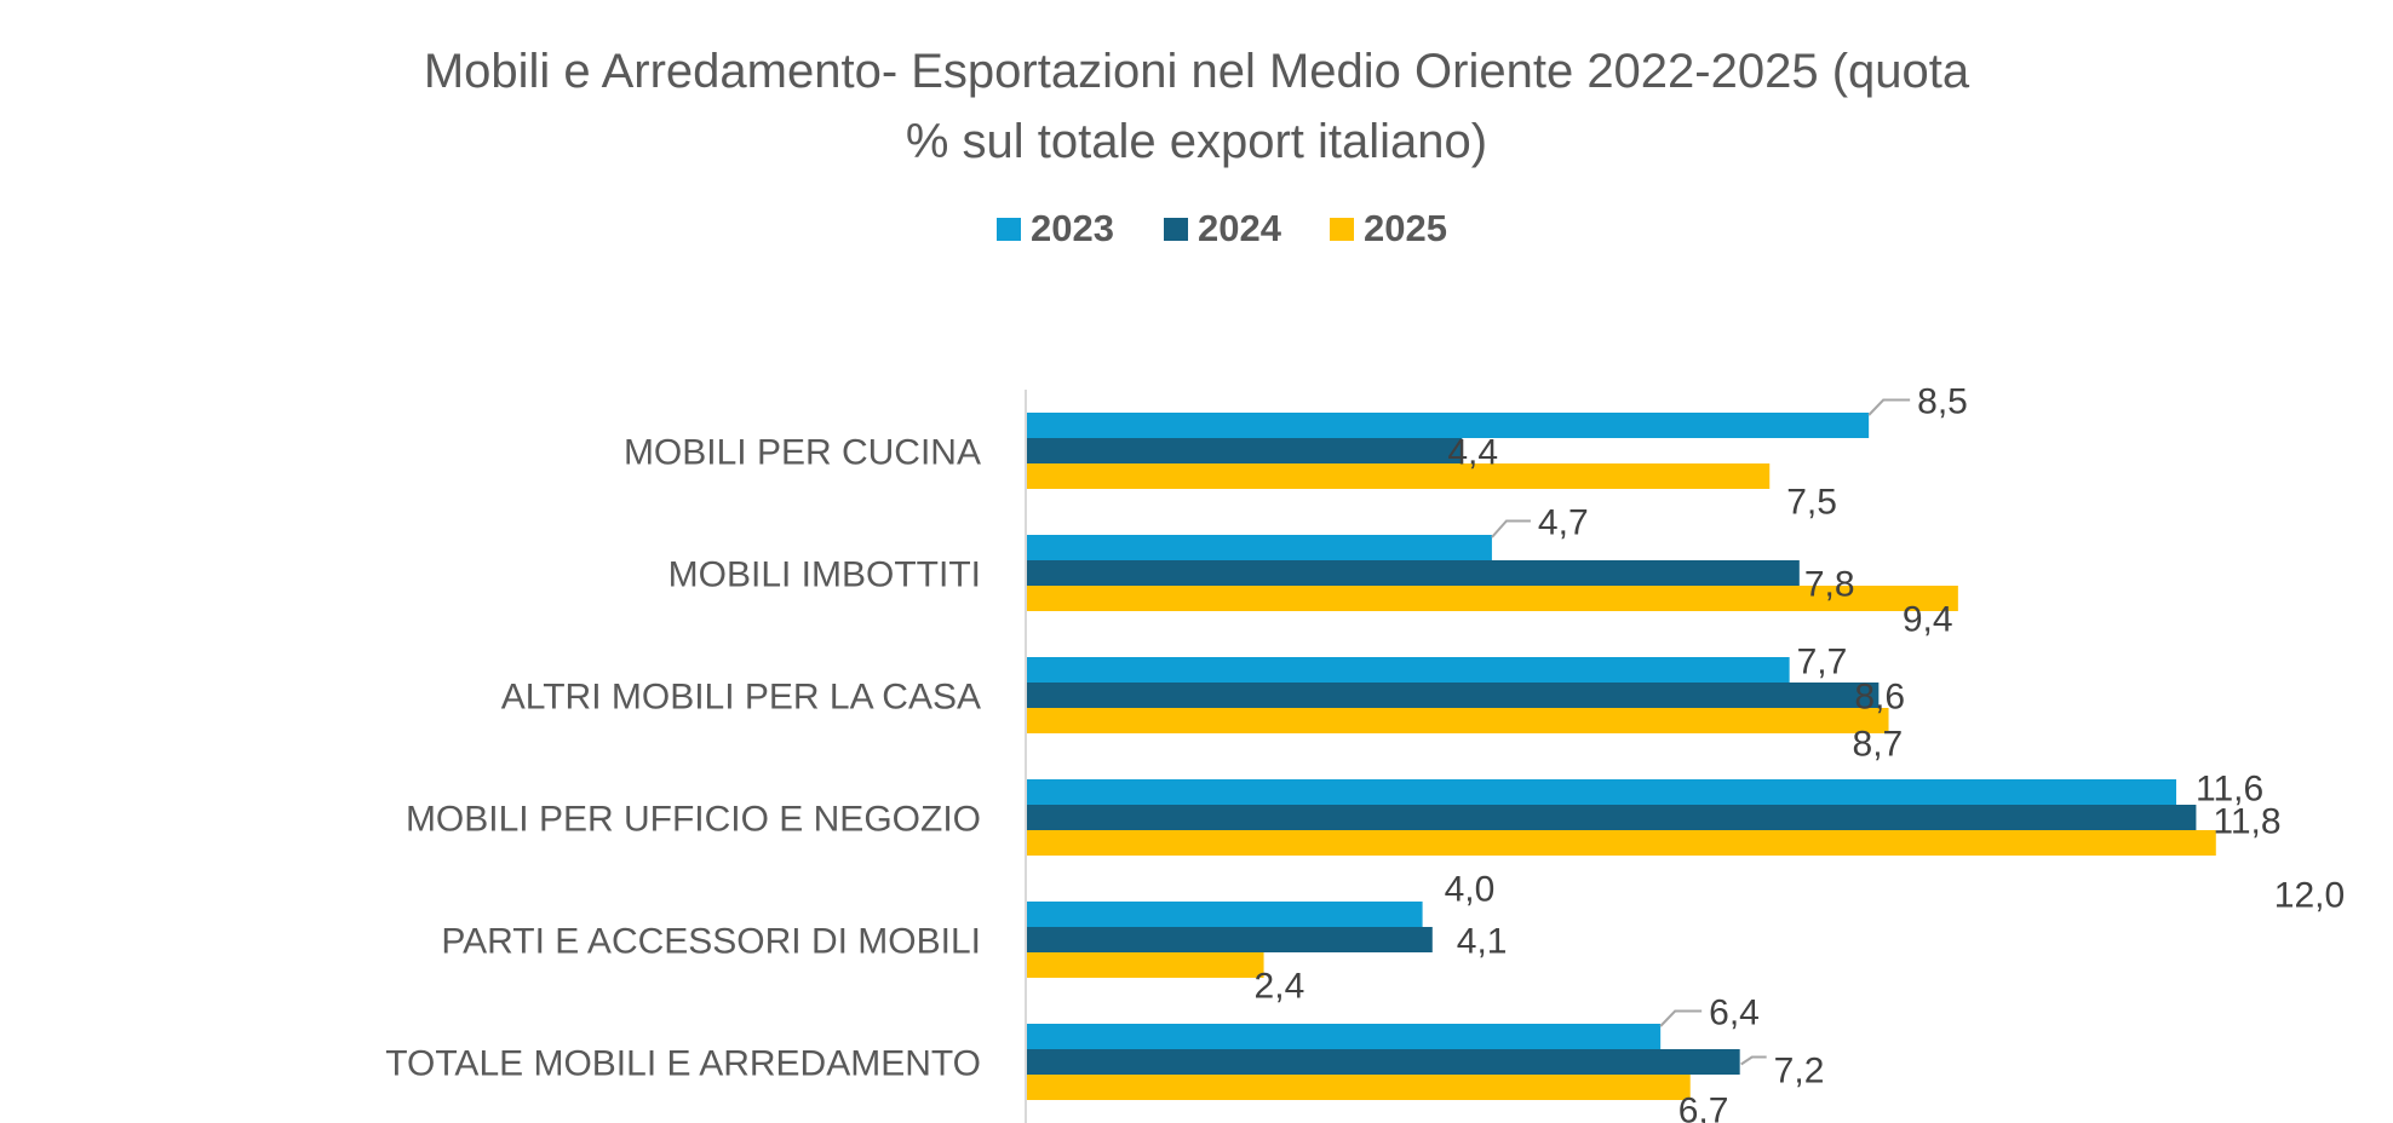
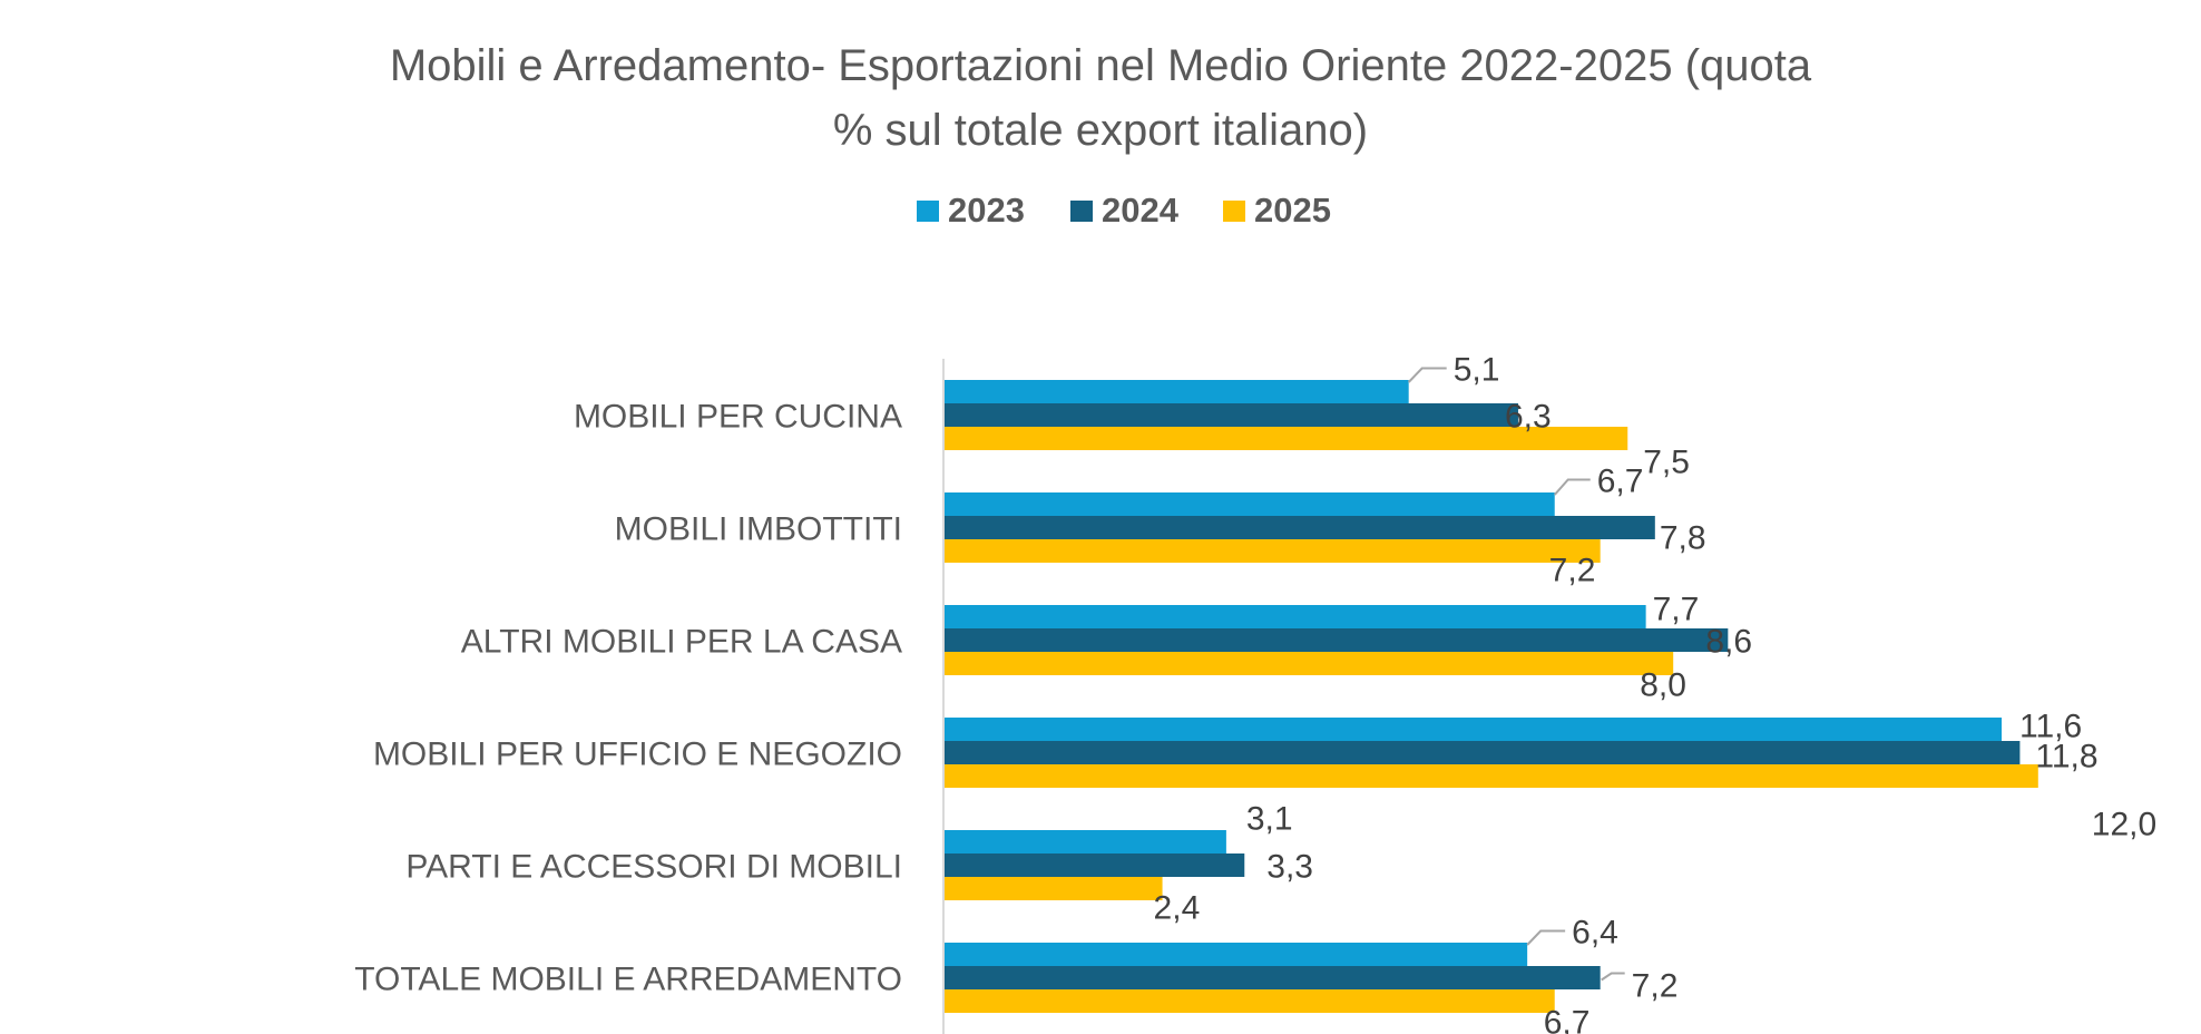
2023/MOBILI PER CUCINA: 8,5 -> 5,1
2024/MOBILI PER CUCINA: 4,4 -> 6,3
2023/MOBILI IMBOTTITI: 4,7 -> 6,7
2025/MOBILI IMBOTTITI: 9,4 -> 7,2
2025/ALTRI MOBILI PER LA CASA: 8,7 -> 8,0
2023/PARTI E ACCESSORI DI MOBILI: 4,0 -> 3,1
2024/PARTI E ACCESSORI DI MOBILI: 4,1 -> 3,3
